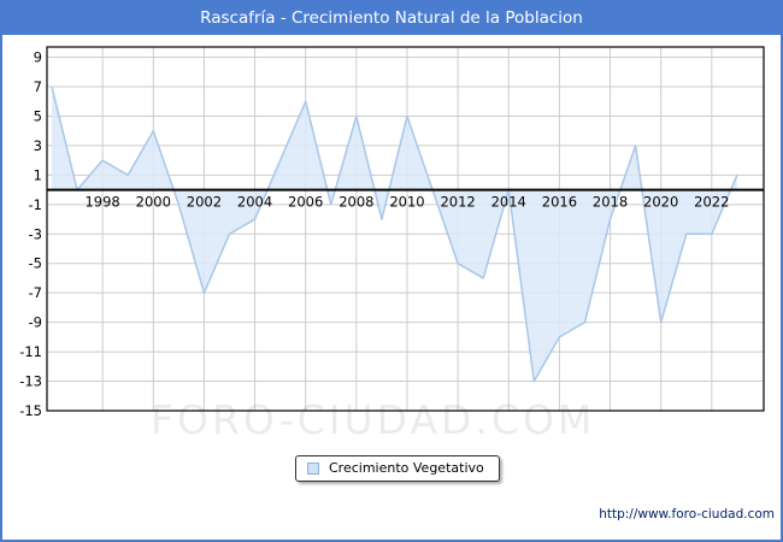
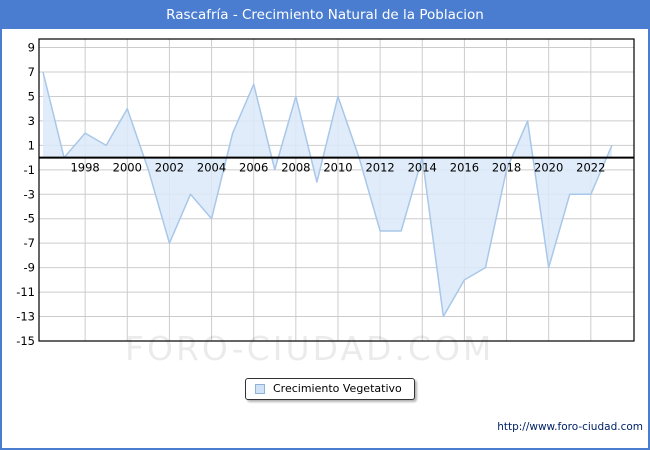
2004: -2 -> -5
2012: -5 -> -6
2018: -2 -> -1
